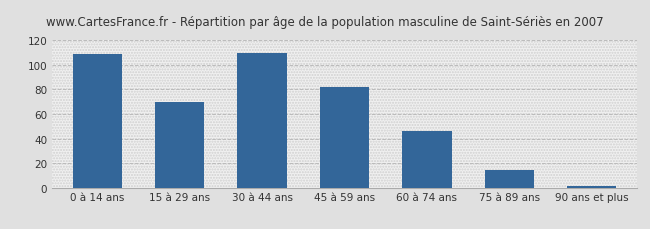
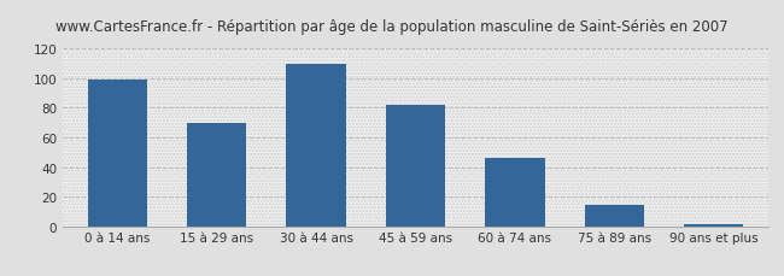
0 à 14 ans: 109 -> 99
